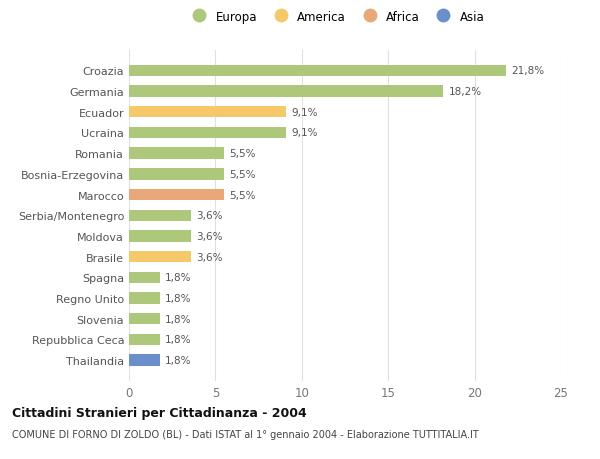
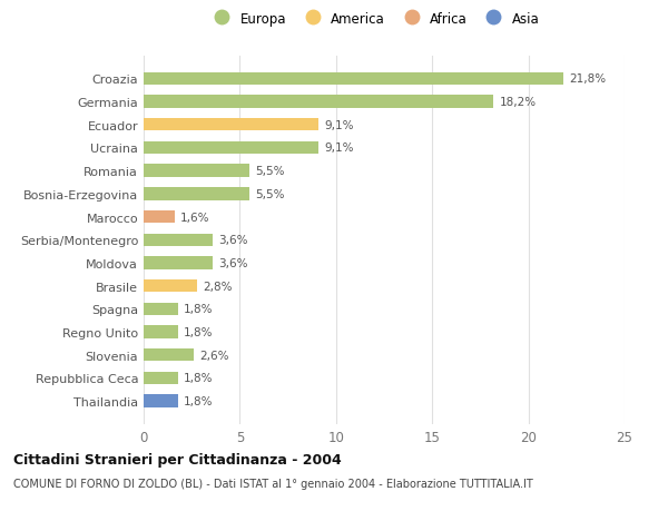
Marocco: 5,5% -> 1,6%
Brasile: 3,6% -> 2,8%
Slovenia: 1,8% -> 2,6%
